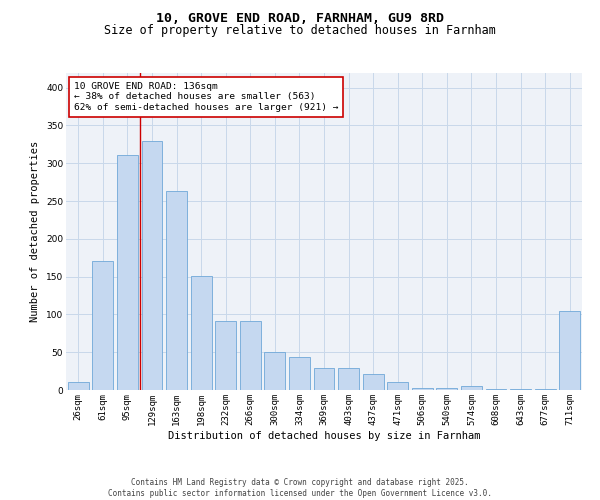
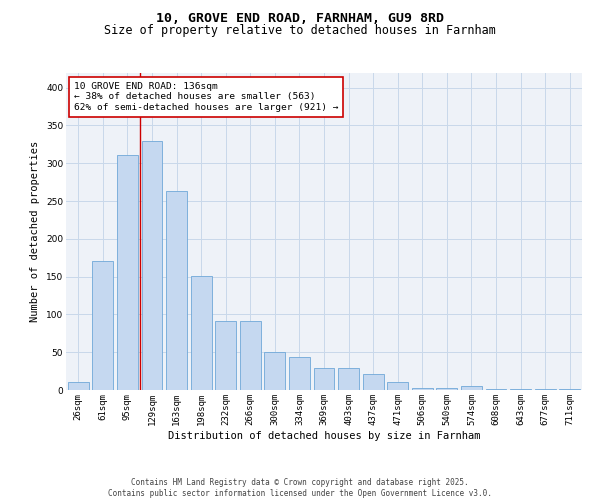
711sqm: 104 -> 1
